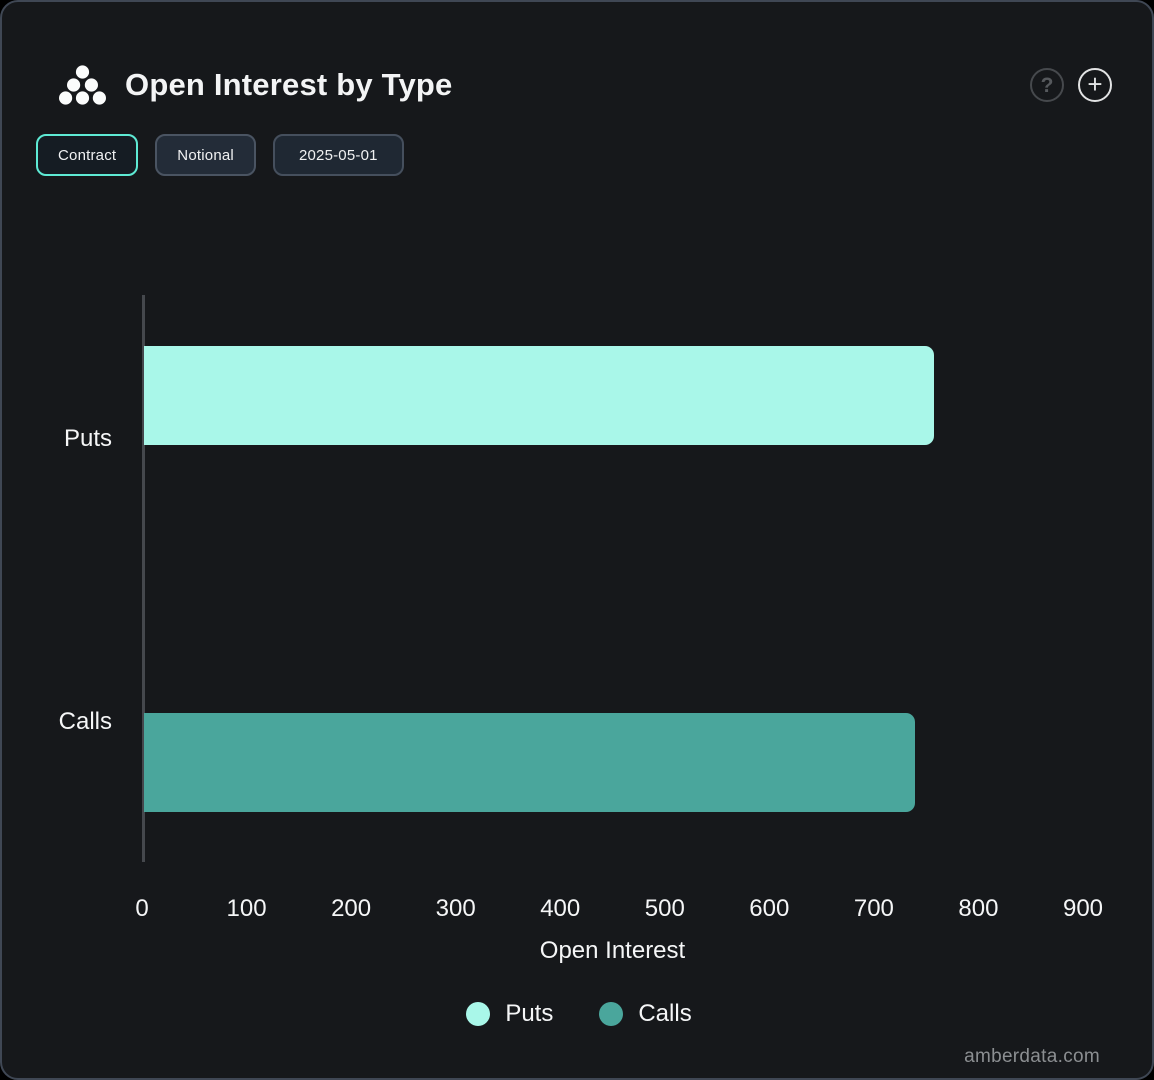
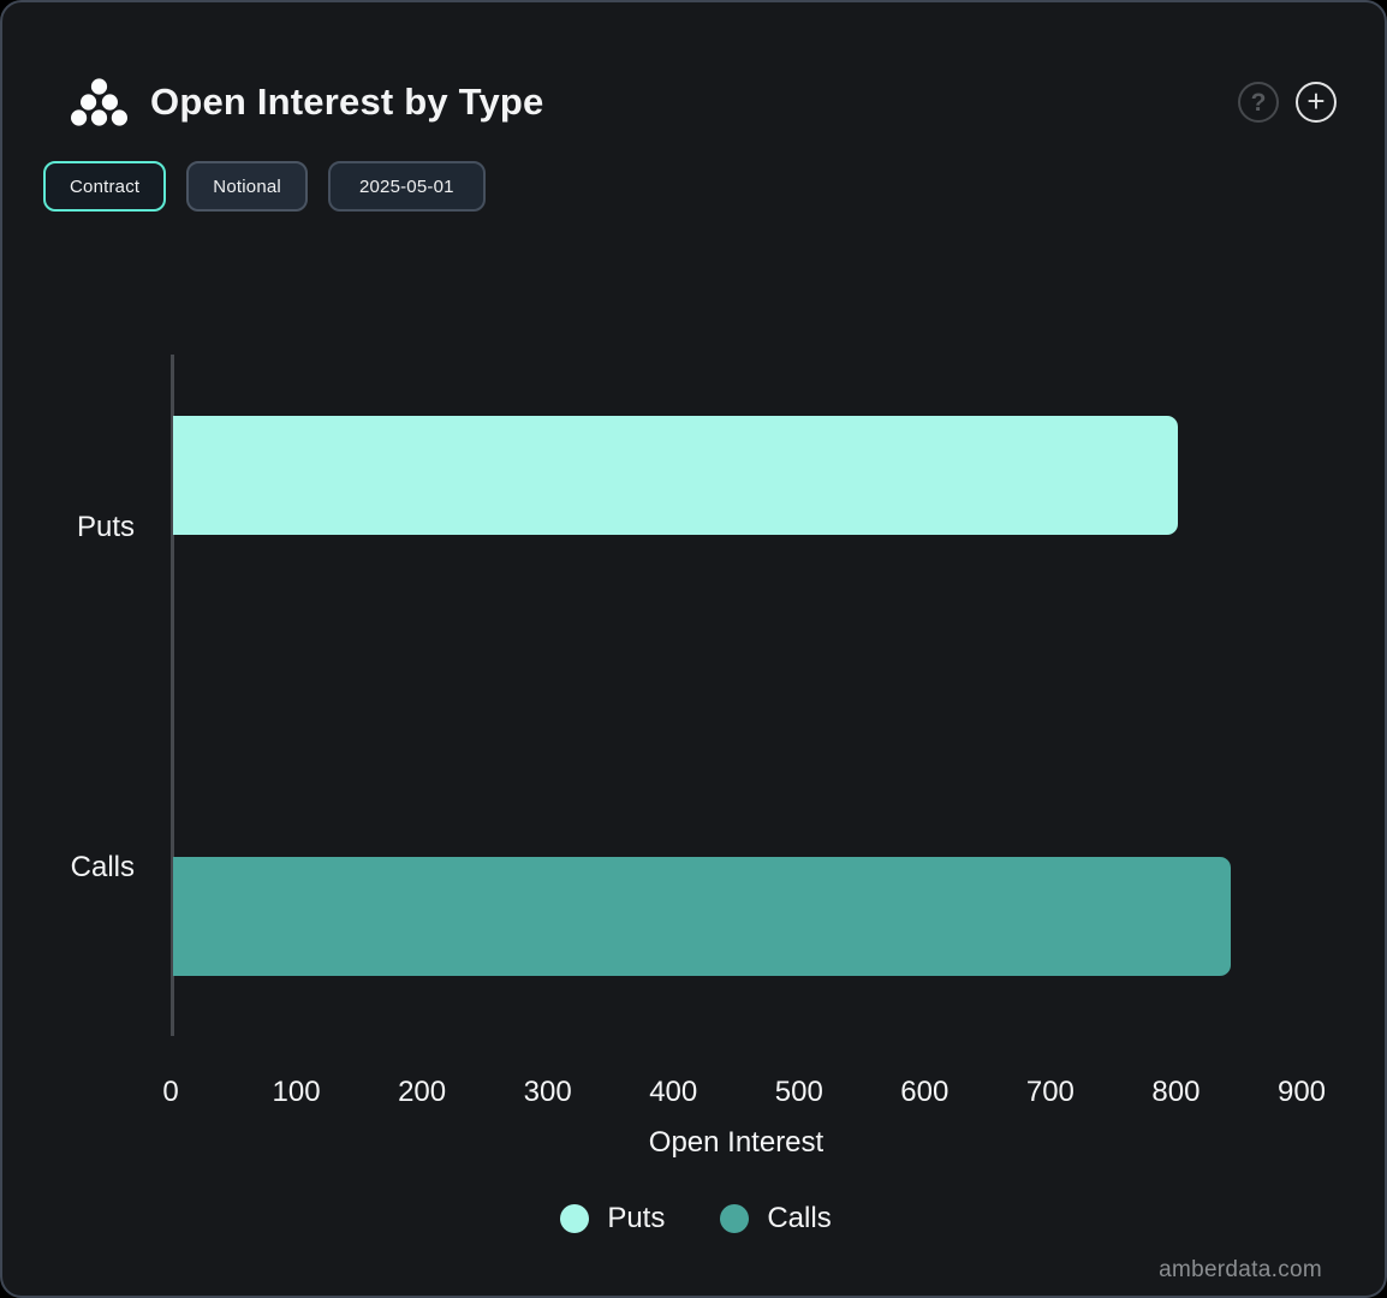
Puts: 756 -> 800
Calls: 737 -> 842
